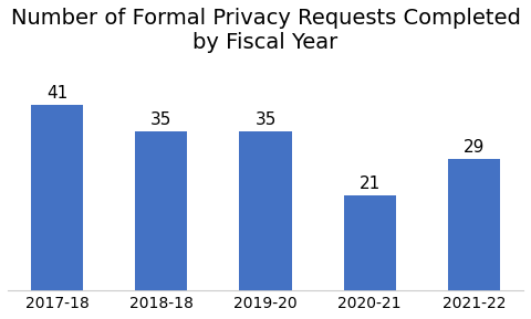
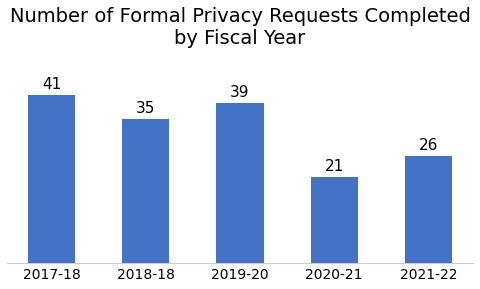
2019-20: 35 -> 39
2021-22: 29 -> 26
